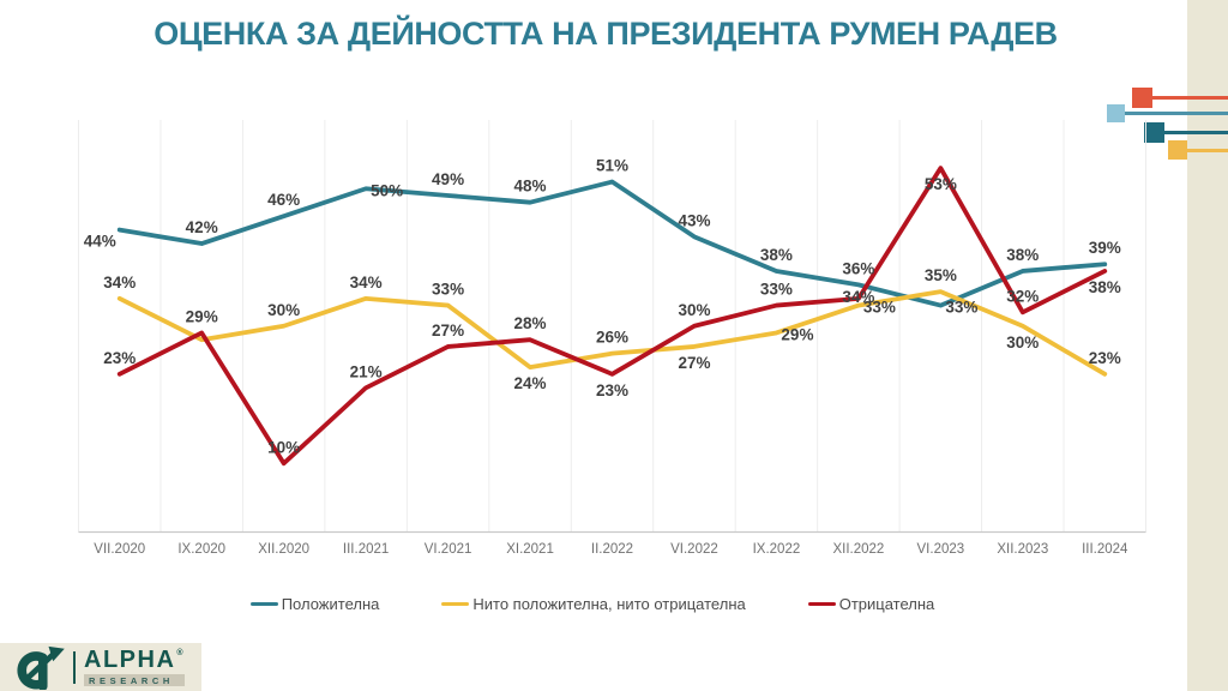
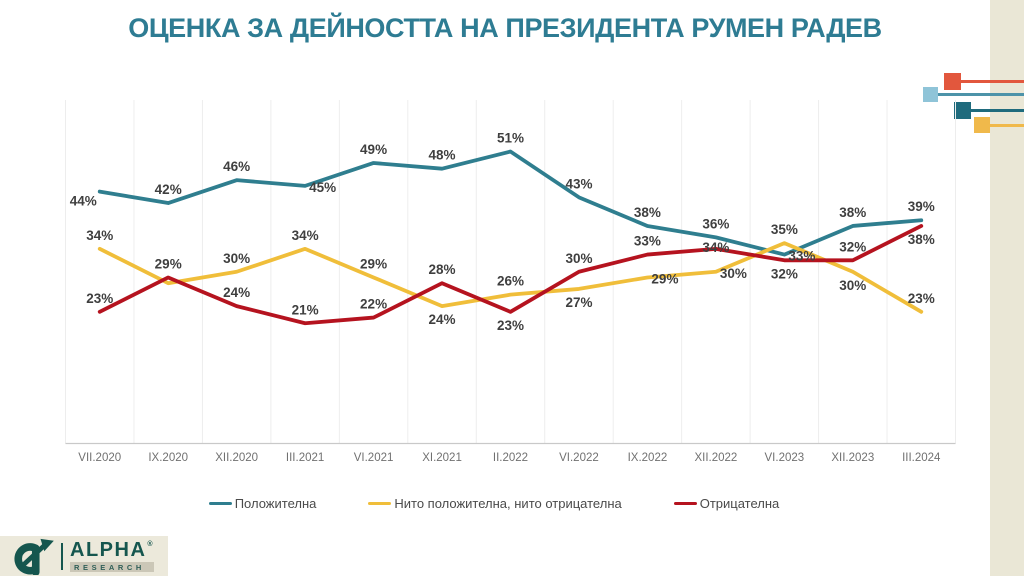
Отрицателна/XII.2020: 10% -> 24%
Положителна/III.2021: 50% -> 45%
Нито положителна, нито отрицателна/VI.2021: 33% -> 29%
Отрицателна/VI.2021: 27% -> 22%
Нито положителна, нито отрицателна/XII.2022: 33% -> 30%
Отрицателна/VI.2023: 53% -> 32%
